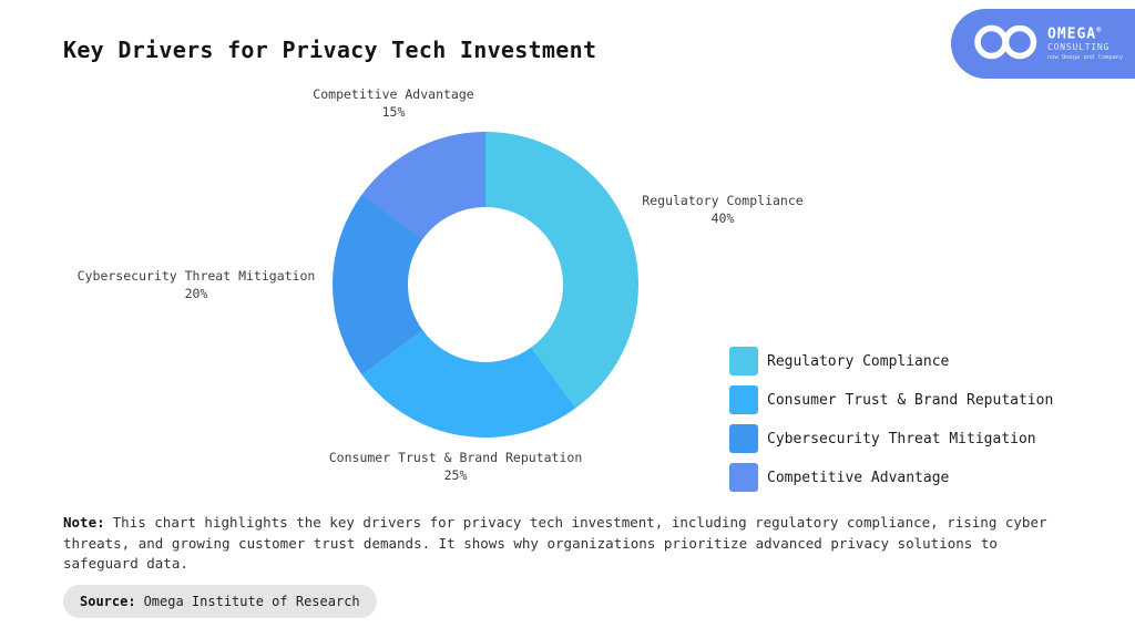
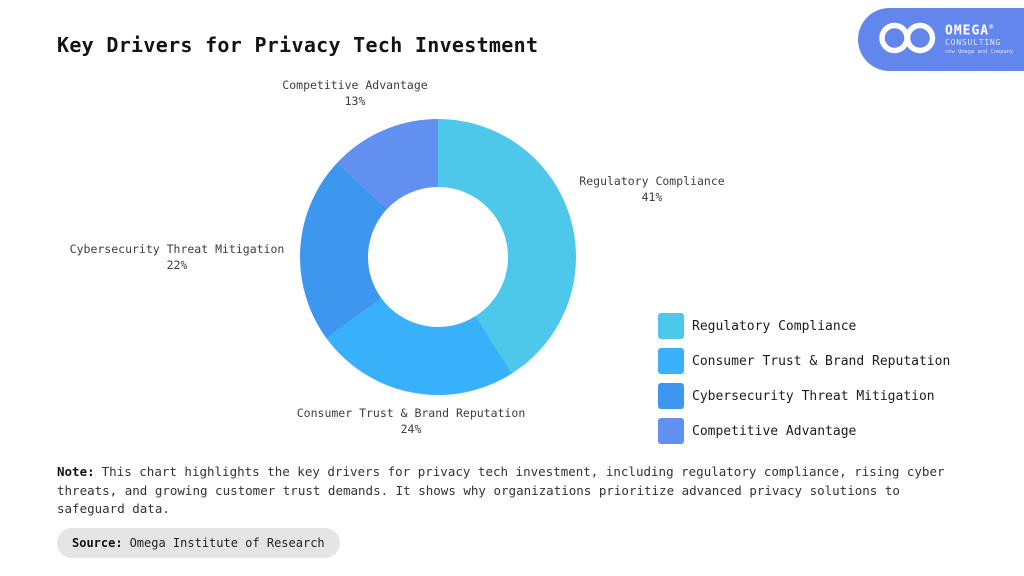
Regulatory Compliance: 40% -> 41%
Consumer Trust & Brand Reputation: 25% -> 24%
Cybersecurity Threat Mitigation: 20% -> 22%
Competitive Advantage: 15% -> 13%
